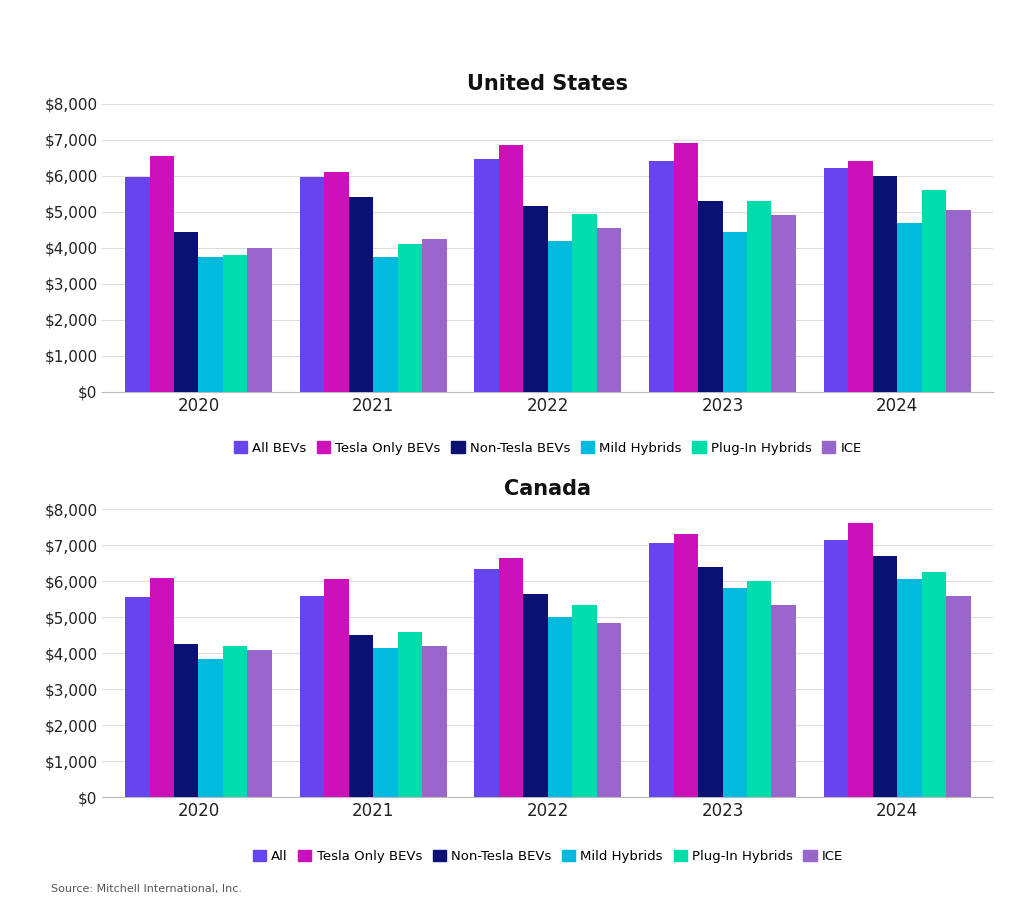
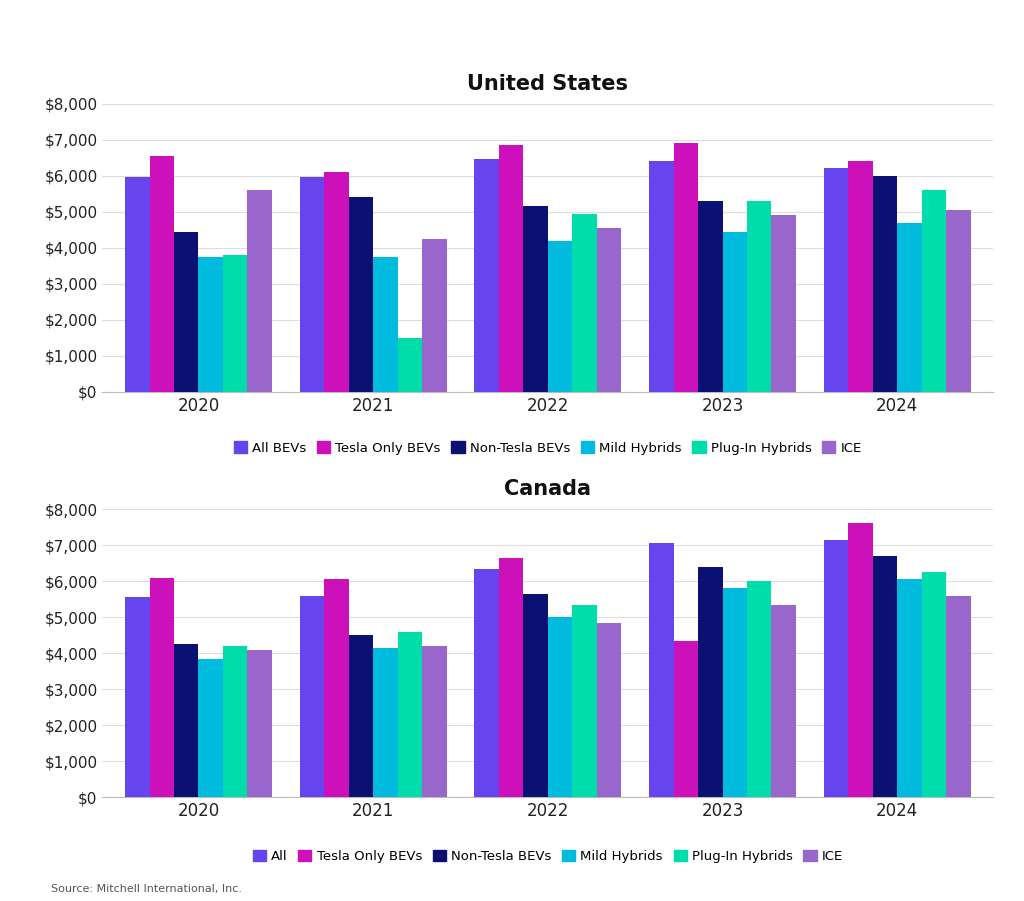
United States/ICE/2020: $4,000 -> $5,600
United States/Plug-In Hybrids/2021: $4,100 -> $1,500
Canada/Tesla Only BEVs/2023: $7,300 -> $4,350
